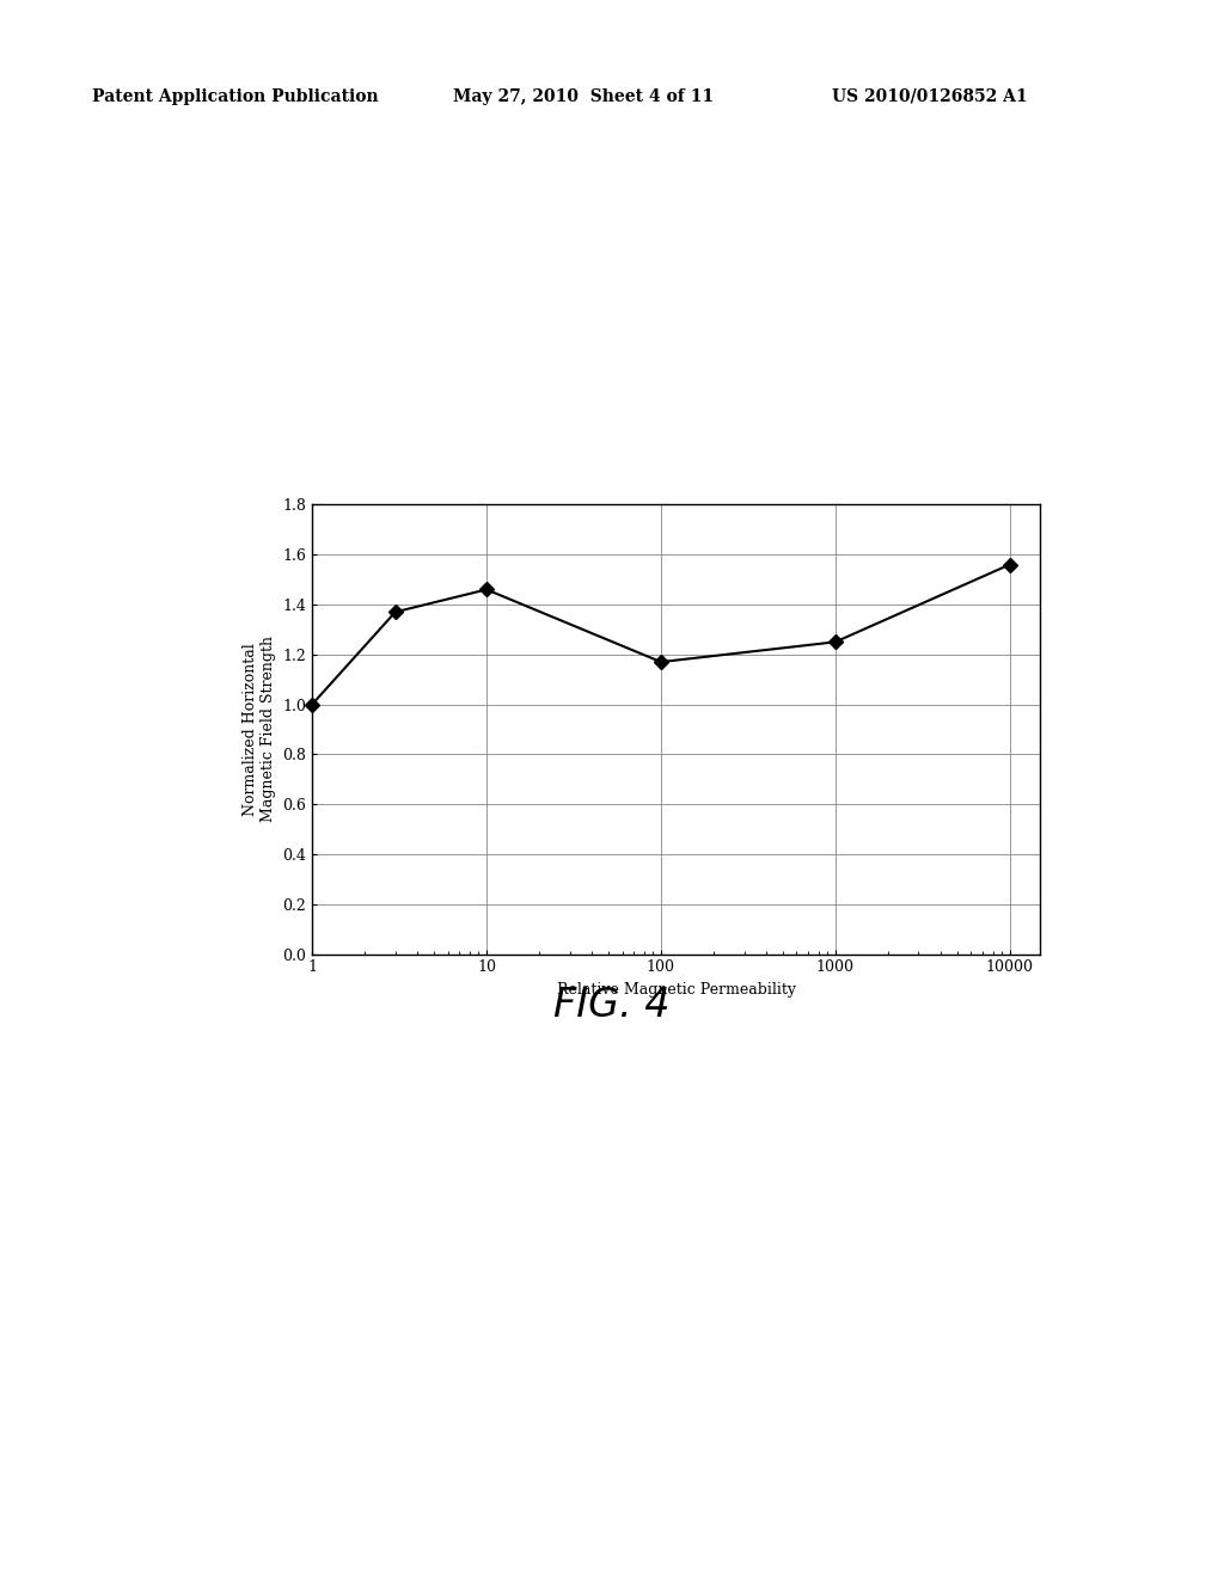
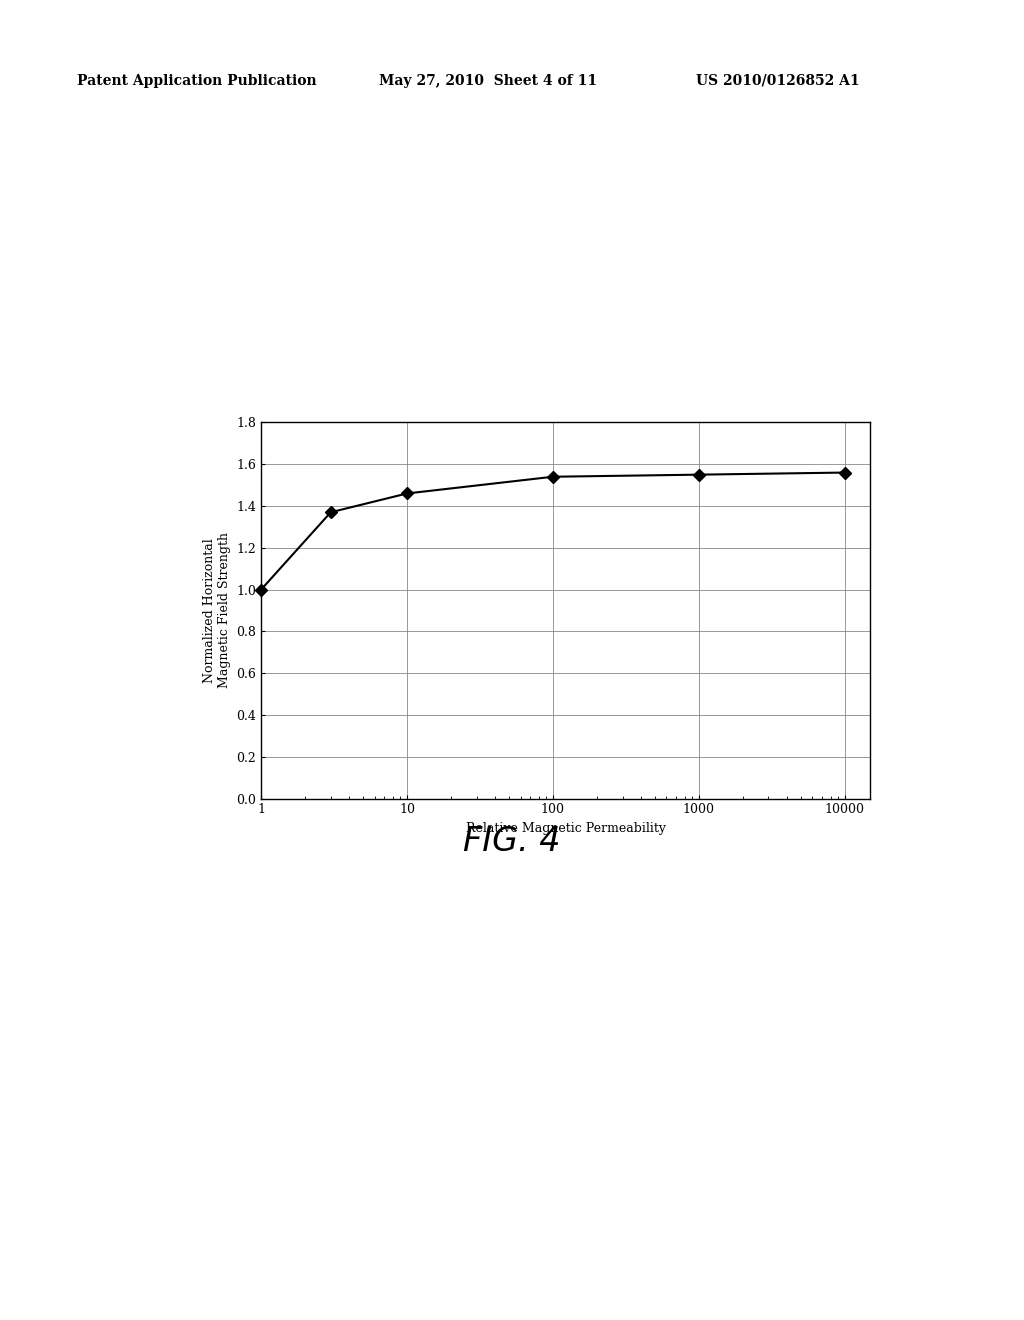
100: 1.17 -> 1.54
1000: 1.25 -> 1.55
